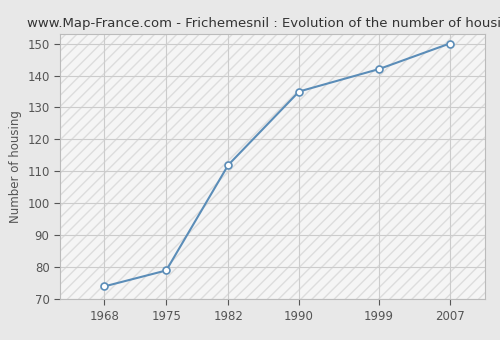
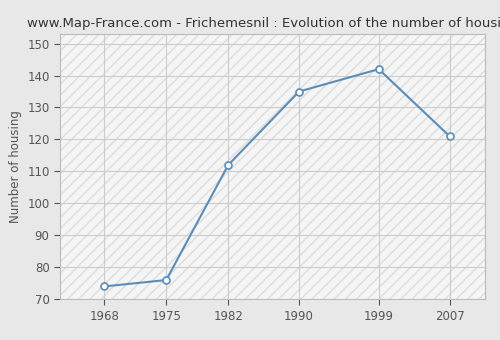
1975: 79 -> 76
2007: 150 -> 121
